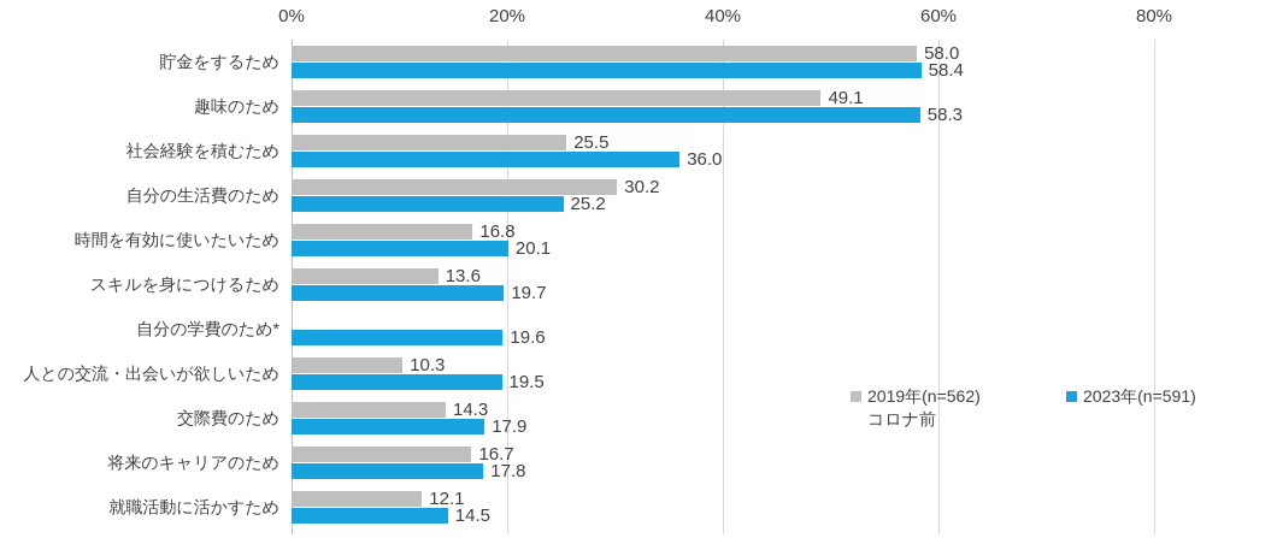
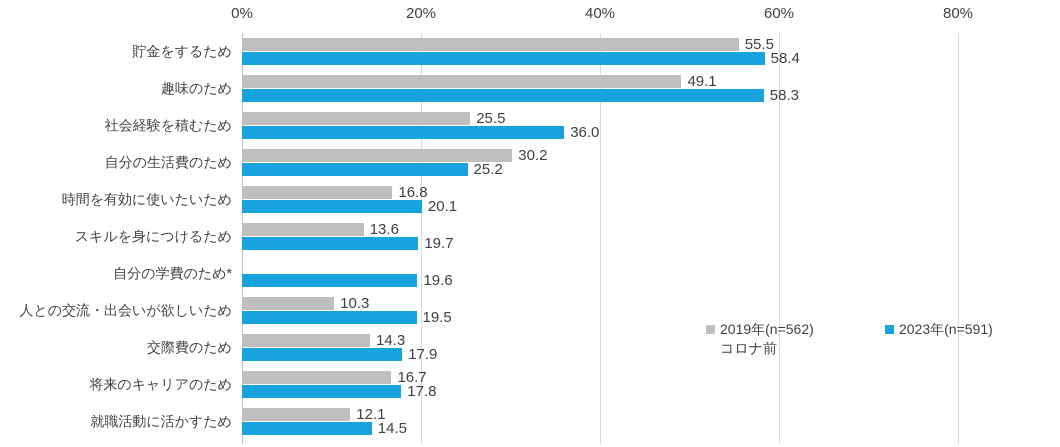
2019年(n=562)/貯金をするため: 58.0 -> 55.5
